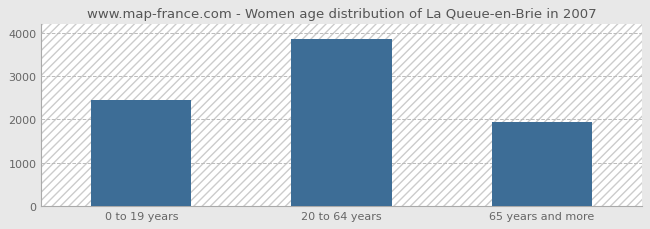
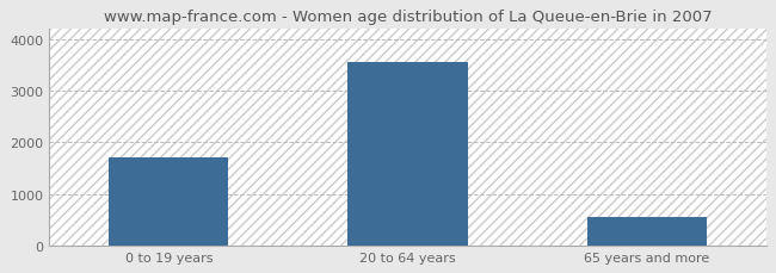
0 to 19 years: 2450 -> 1700
20 to 64 years: 3850 -> 3560
65 years and more: 1950 -> 550
